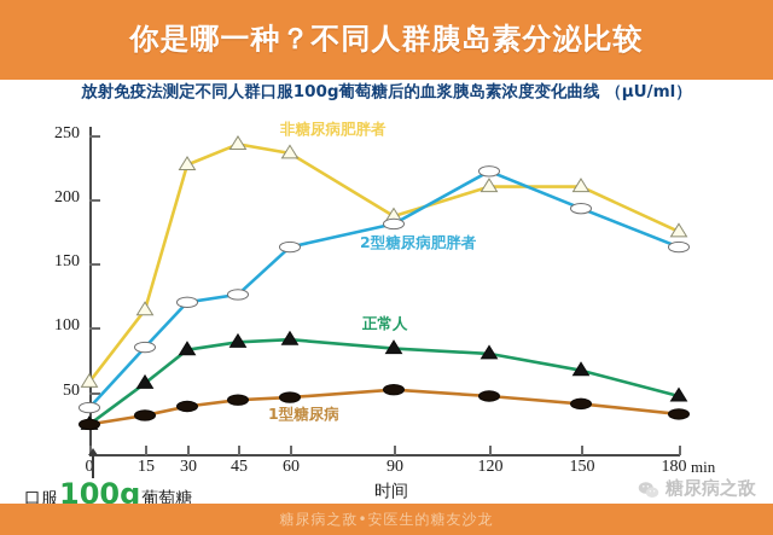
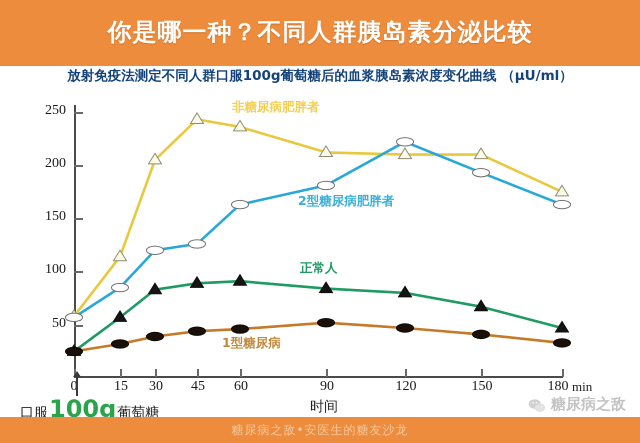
2型糖尿病肥胖者/0: 38 -> 57
非糖尿病肥胖者/30: 227 -> 205
非糖尿病肥胖者/90: 187 -> 212
